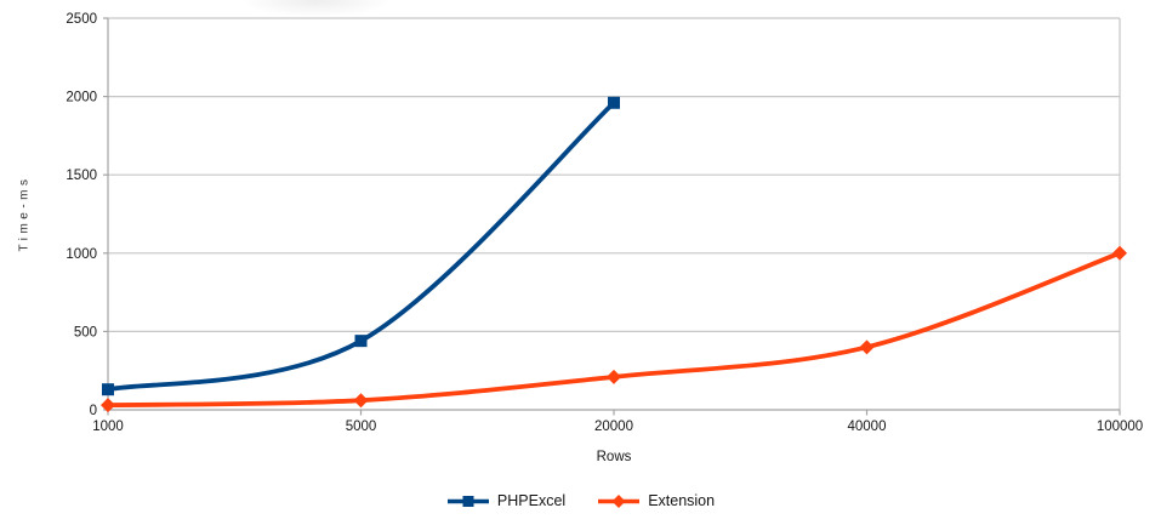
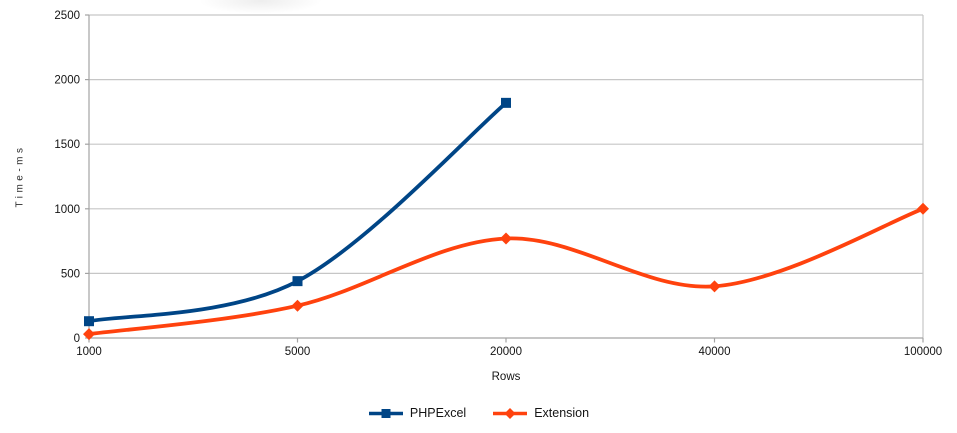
Extension/5000: 60 -> 250
PHPExcel/20000: 1960 -> 1820
Extension/20000: 210 -> 770
